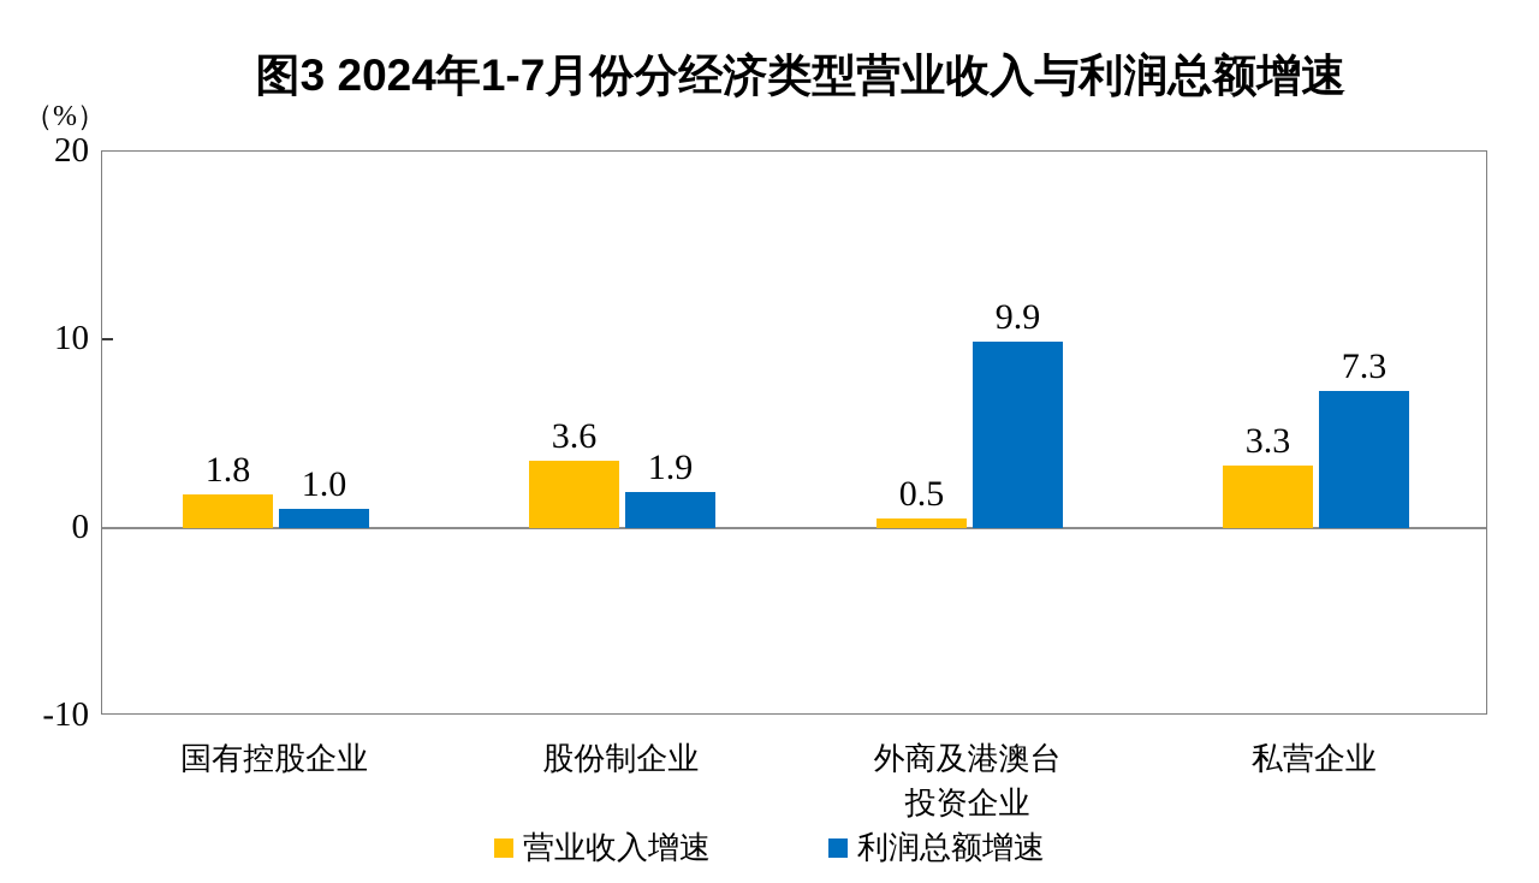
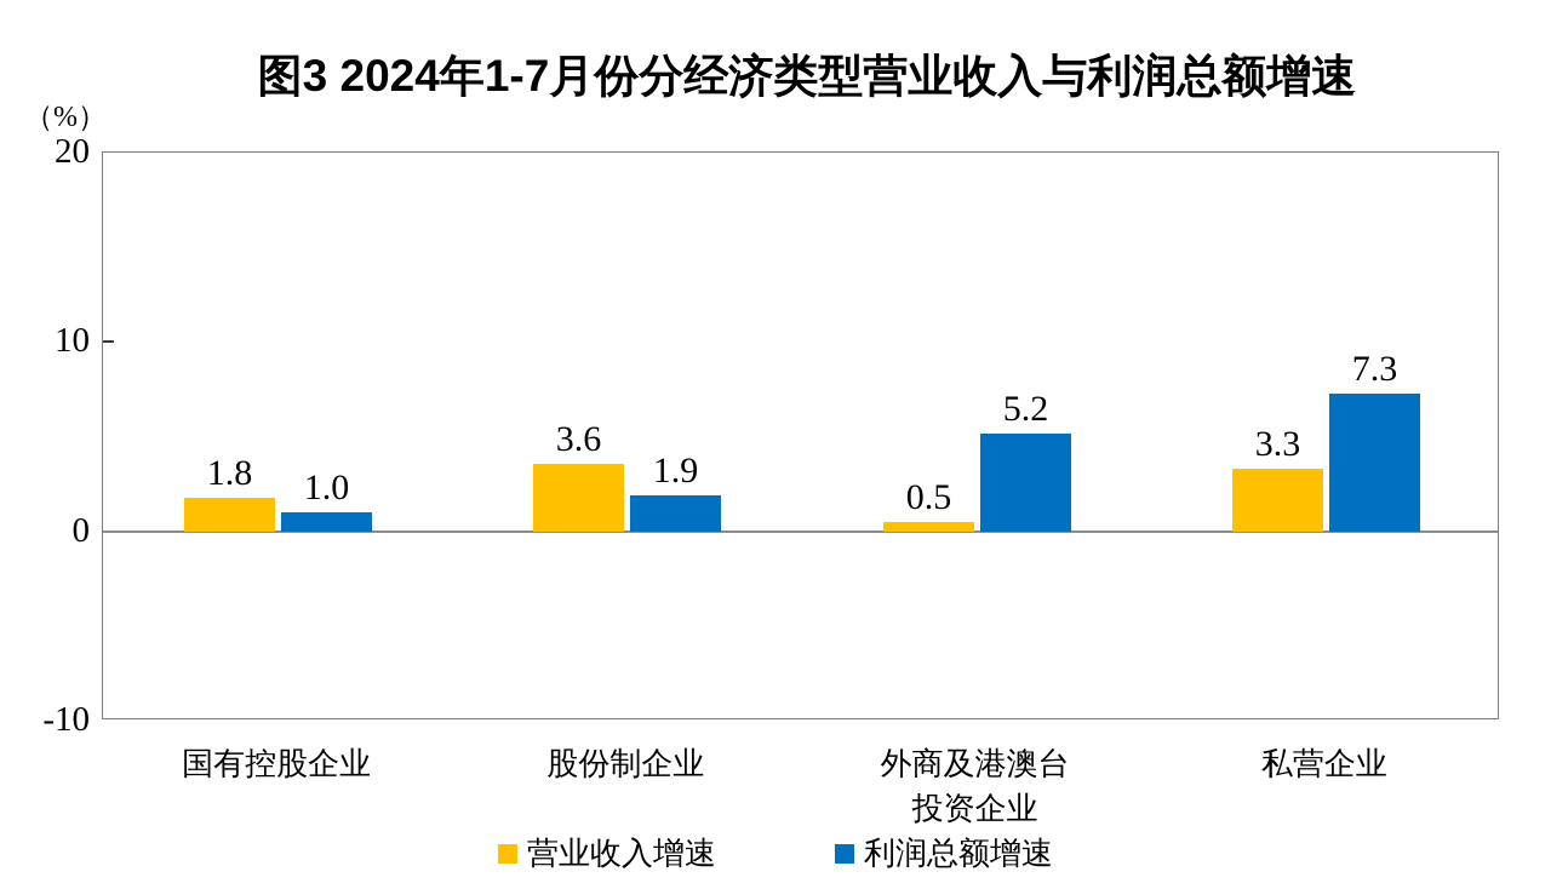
利润总额增速/外商及港澳台 投资企业: 9.9 -> 5.2
